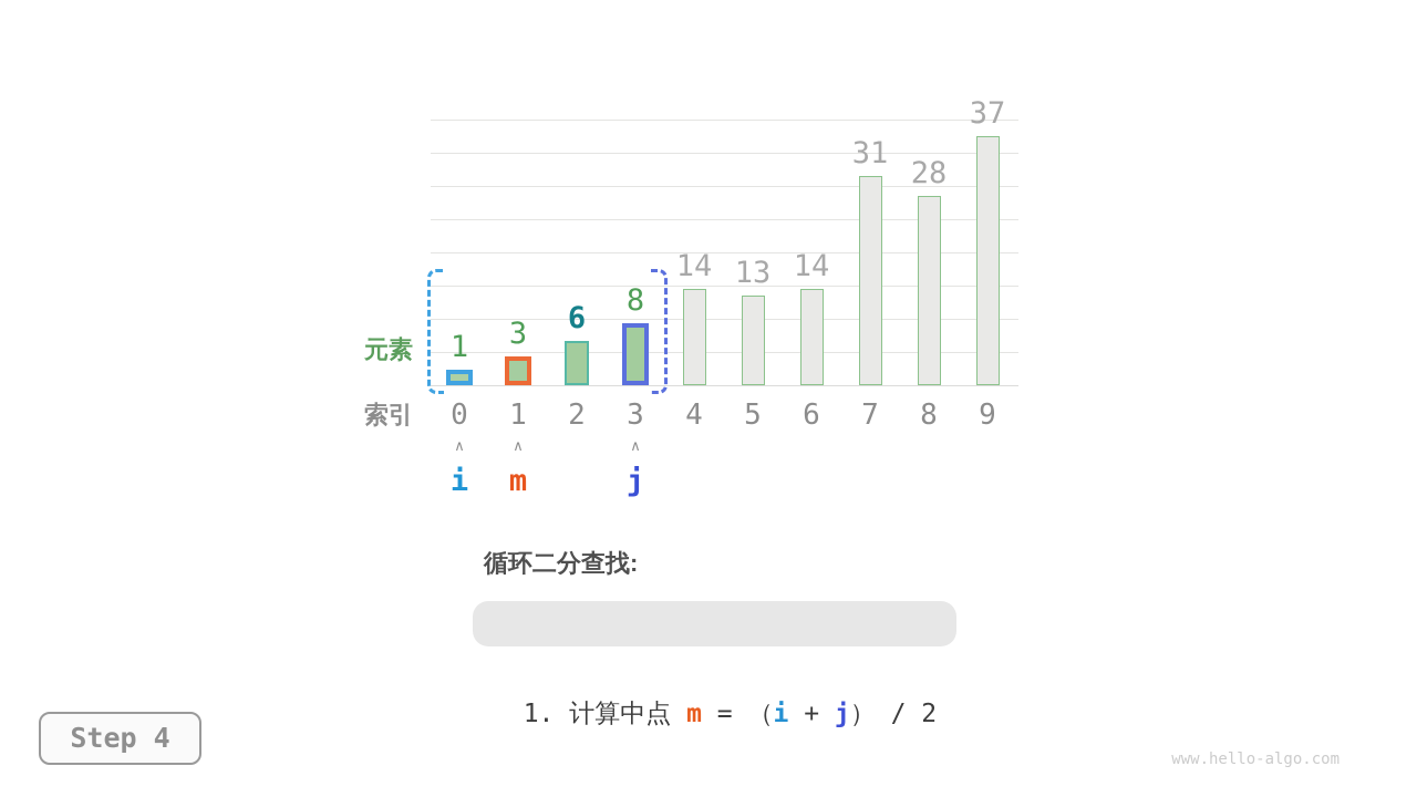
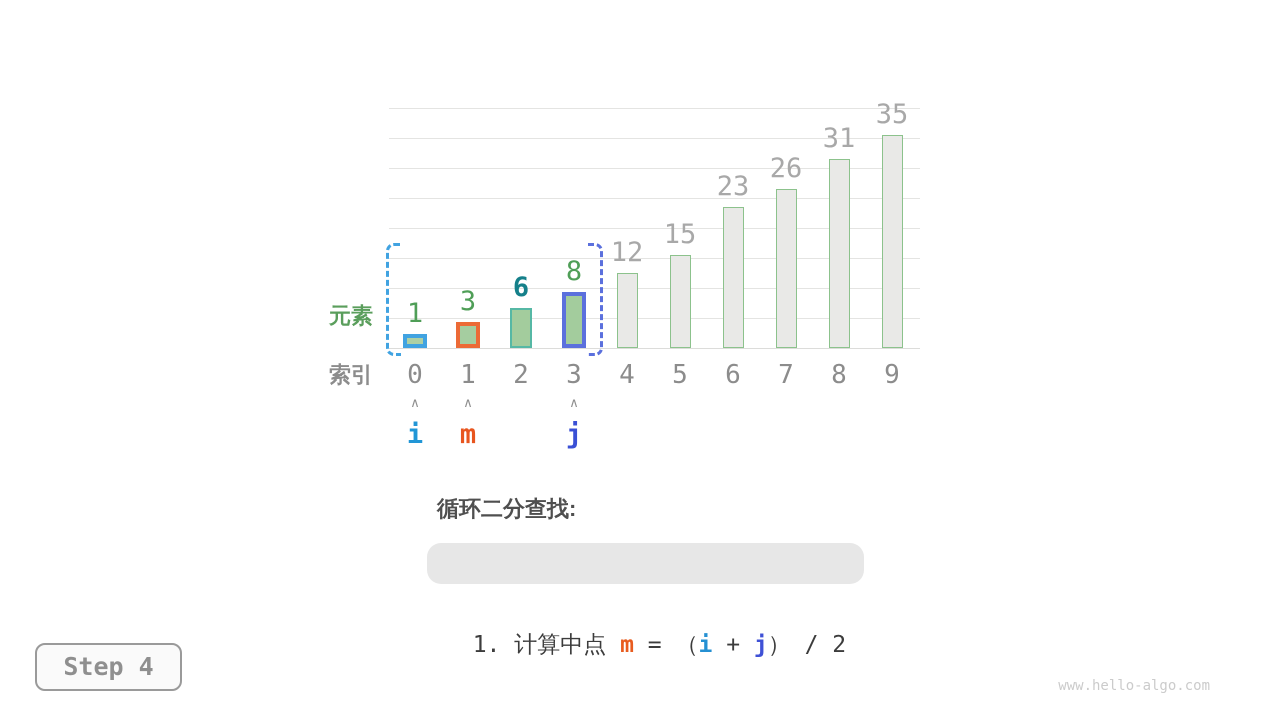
4: 14 -> 12
5: 13 -> 15
6: 14 -> 23
7: 31 -> 26
8: 28 -> 31
9: 37 -> 35
